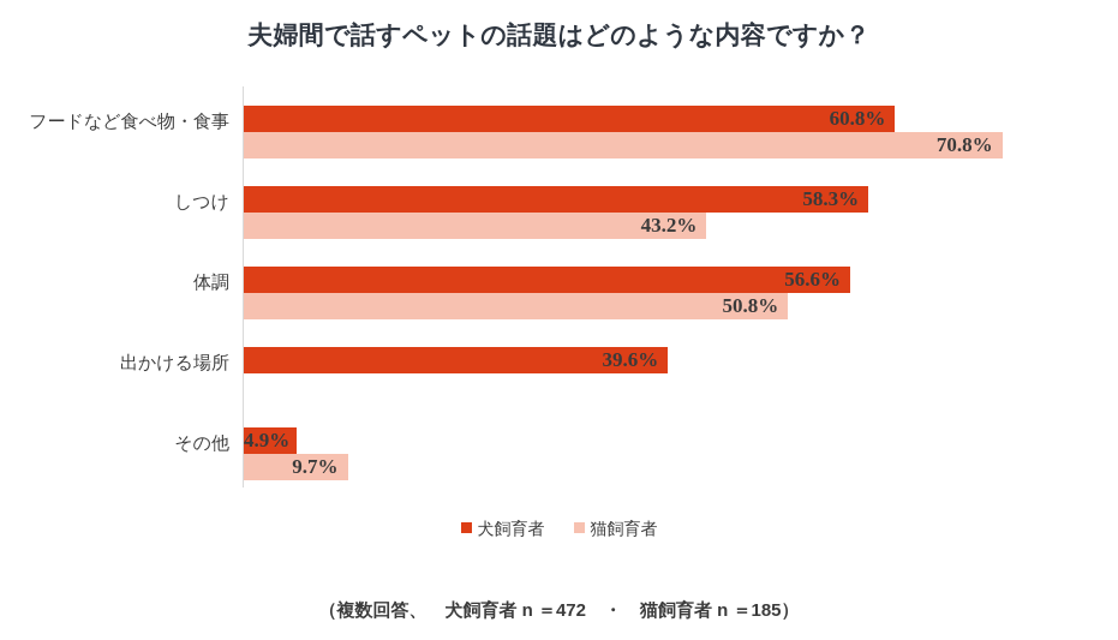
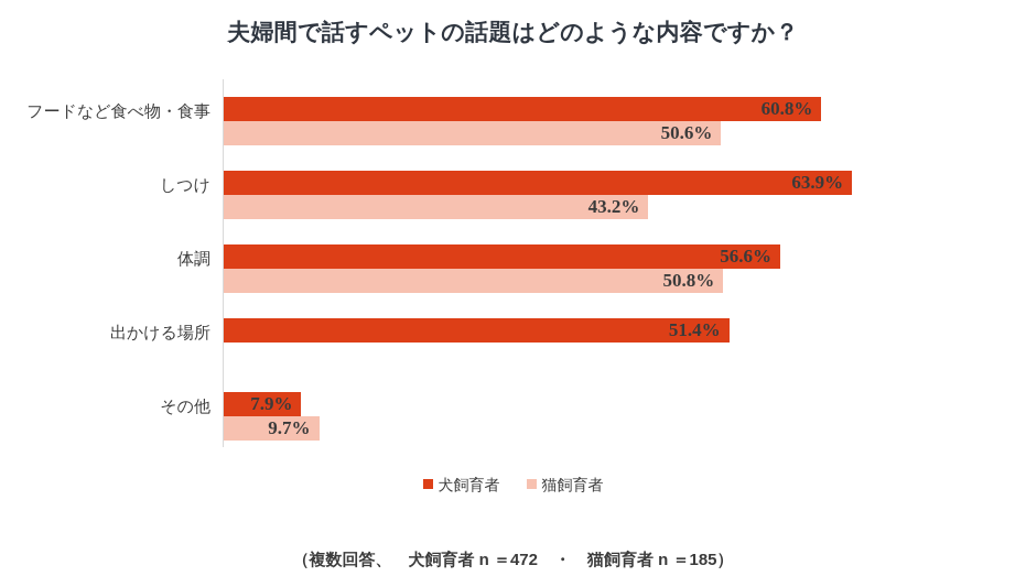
猫飼育者/フードなど食べ物・食事: 70.8% -> 50.6%
犬飼育者/しつけ: 58.3% -> 63.9%
犬飼育者/出かける場所: 39.6% -> 51.4%
犬飼育者/その他: 4.9% -> 7.9%
